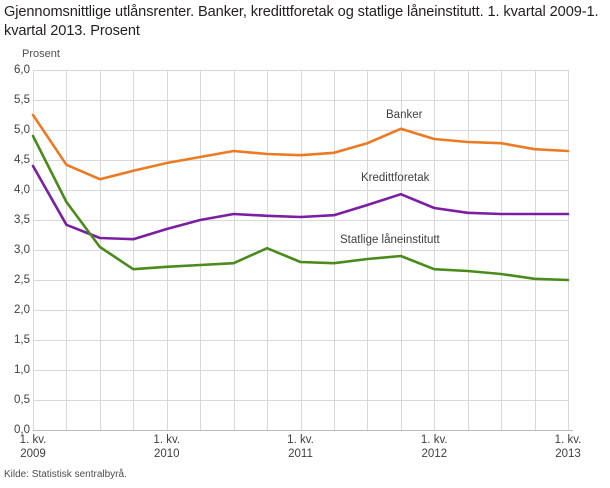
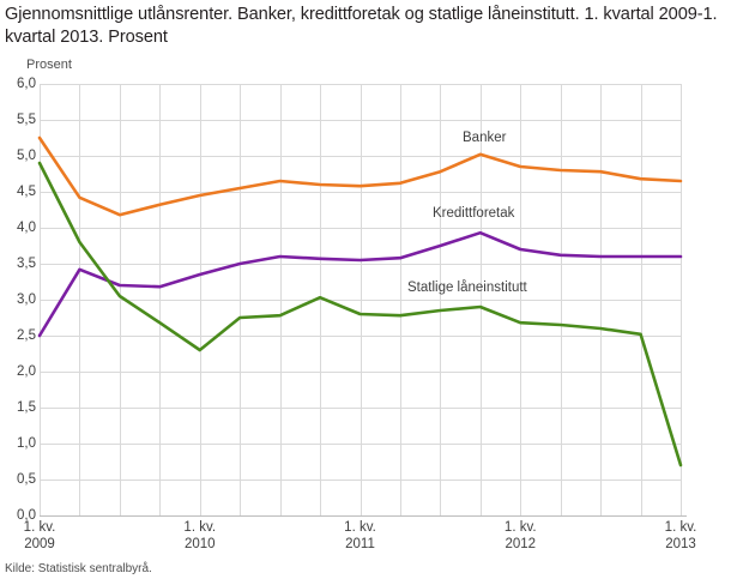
Kredittforetak/1. kv. 2009: 4,4 -> 2,5
Statlige låneinstitutt/1. kv. 2010: 2,7 -> 2,3
Statlige låneinstitutt/1. kv. 2013: 2,5 -> 0,7
